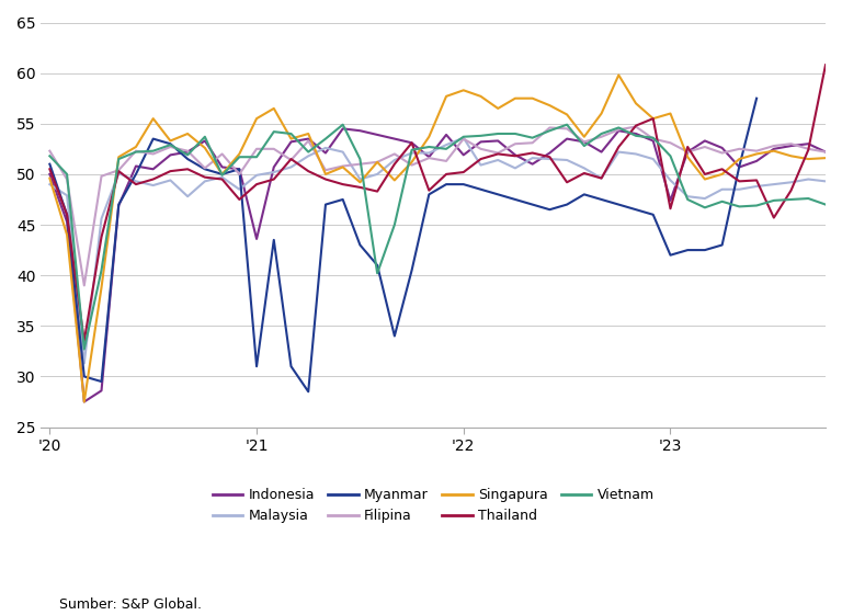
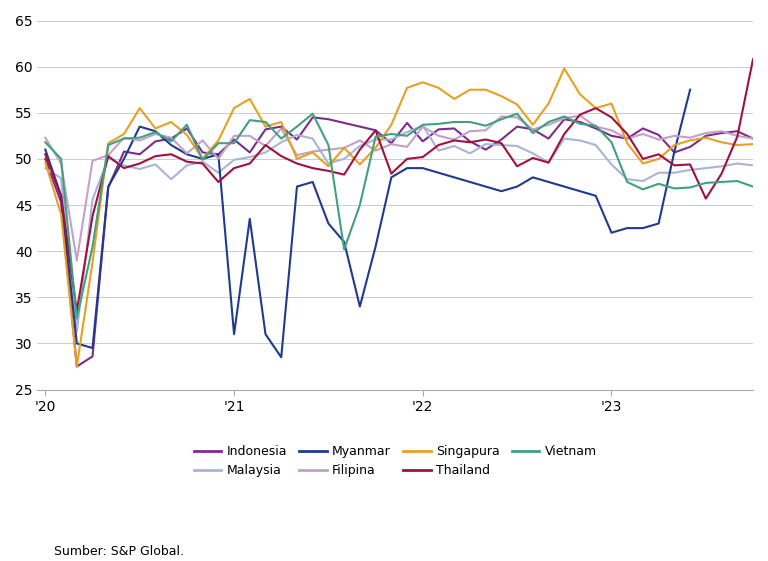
Indonesia/'21: 43.6 -> 52.1
Indonesia/'23: 47.4 -> 52.5
Thailand/'23: 46.6 -> 54.5
